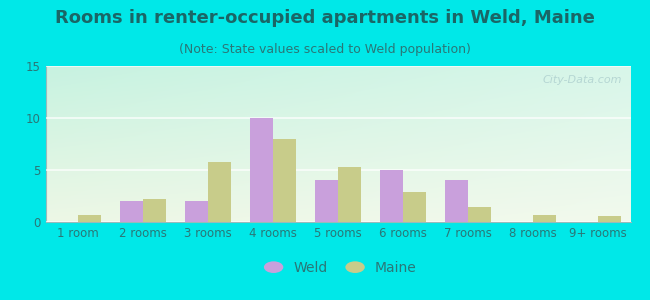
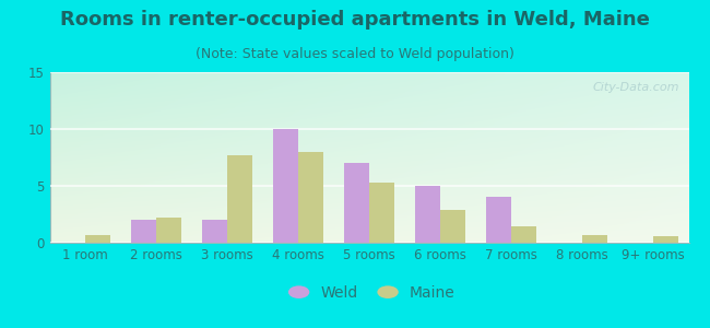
Maine/3 rooms: 5.8 -> 7.7
Weld/5 rooms: 4 -> 7
